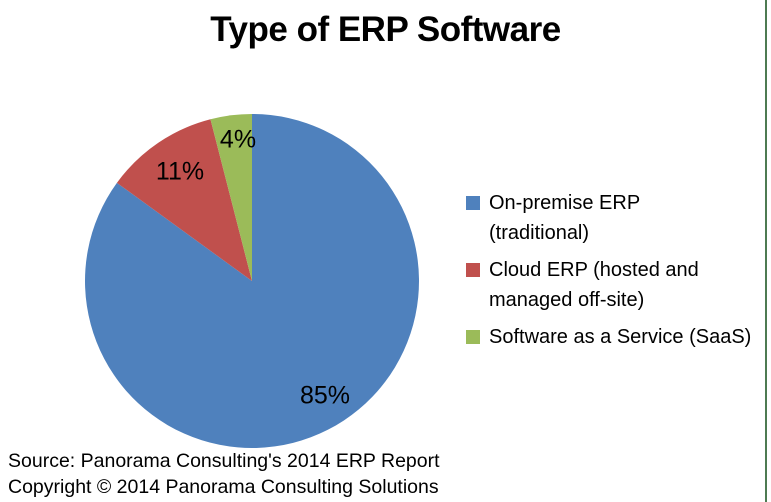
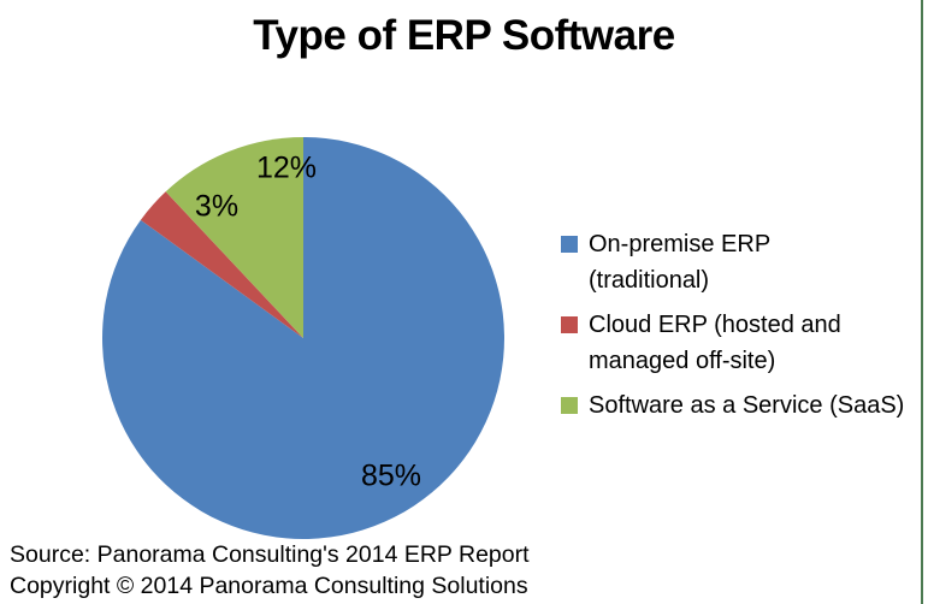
Cloud ERP (hosted and managed off-site): 11% -> 3%
Software as a Service (SaaS): 4% -> 12%
